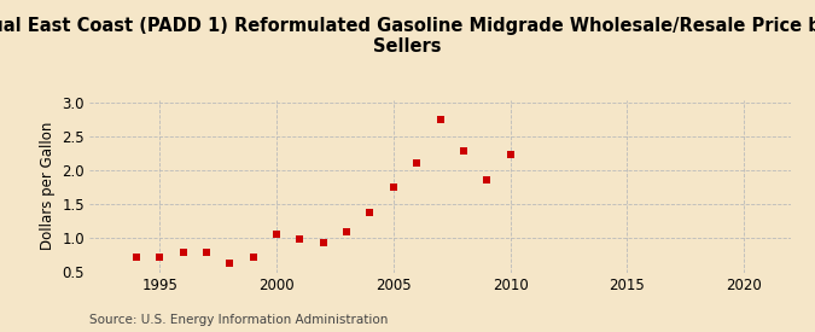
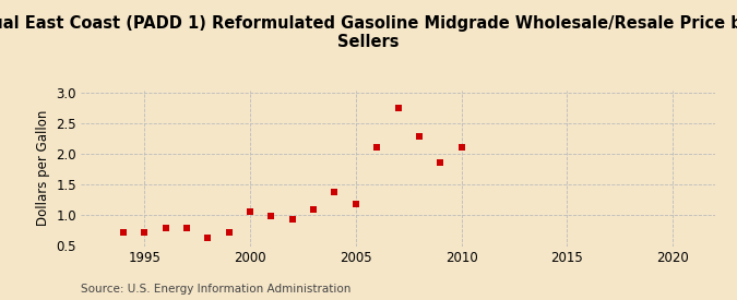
2005: 1.76 -> 1.18
2010: 2.24 -> 2.12
